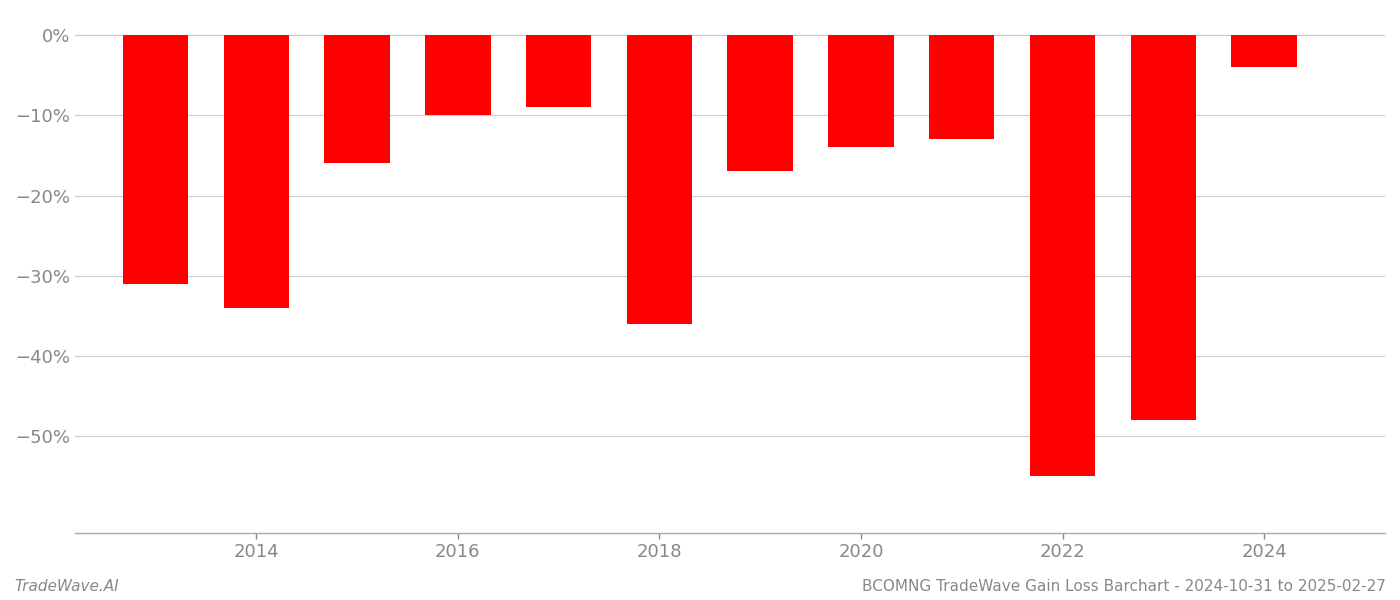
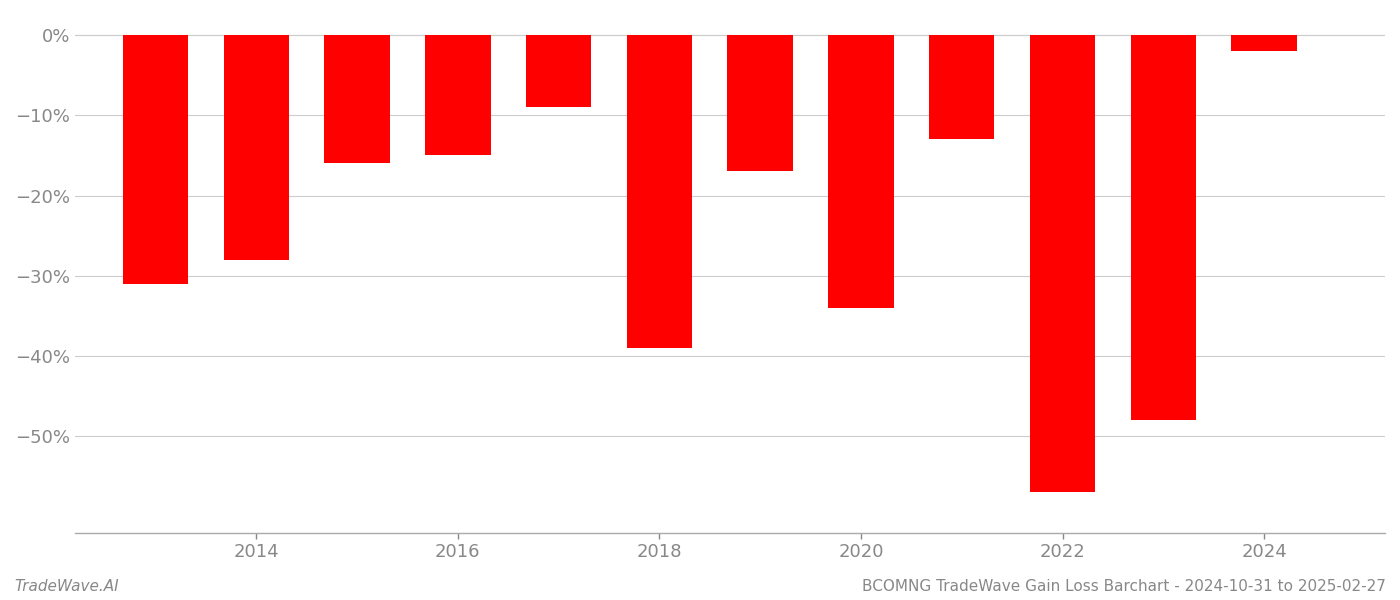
2014: -34% -> -28%
2016: -10% -> -15%
2018: -36% -> -39%
2020: -14% -> -34%
2022: -55% -> -57%
2024: -4% -> -2%
